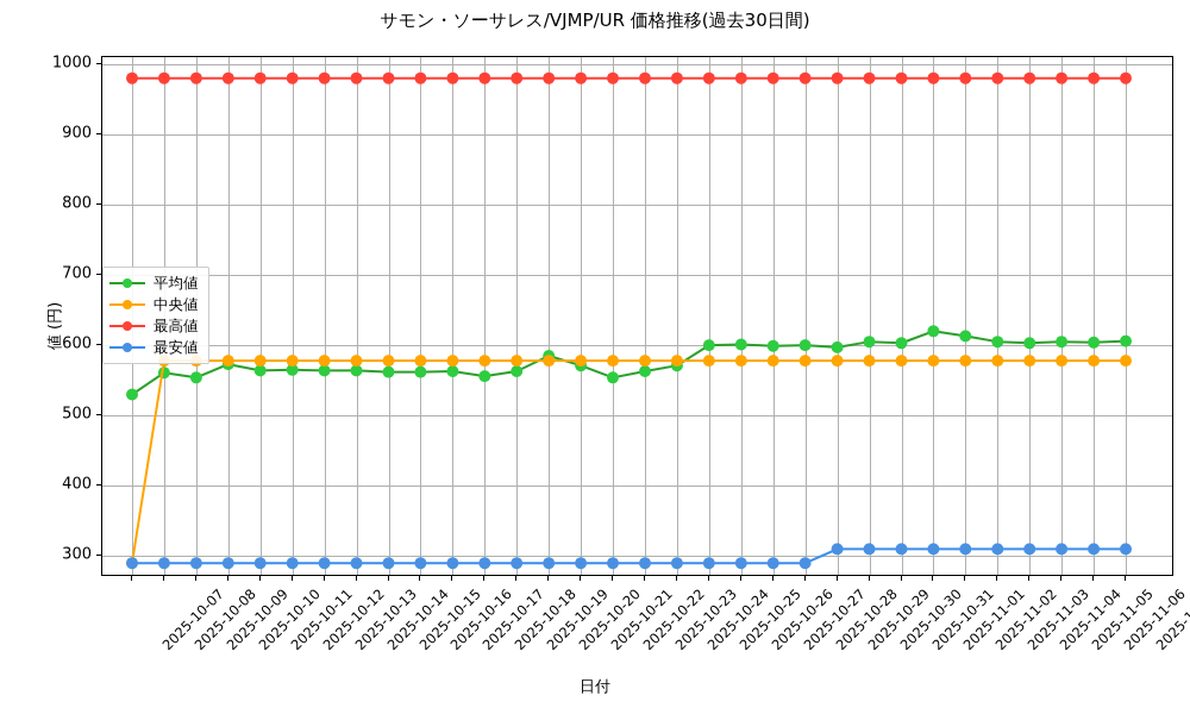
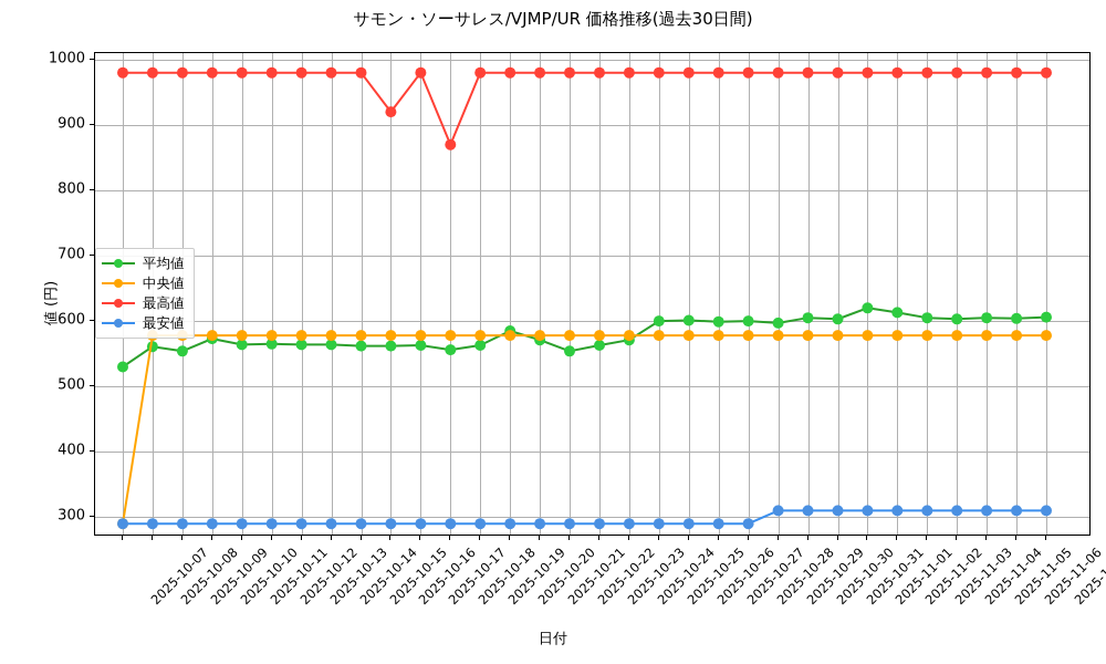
最高値/2025-10-16: 980 -> 920
最高値/2025-10-18: 980 -> 870
